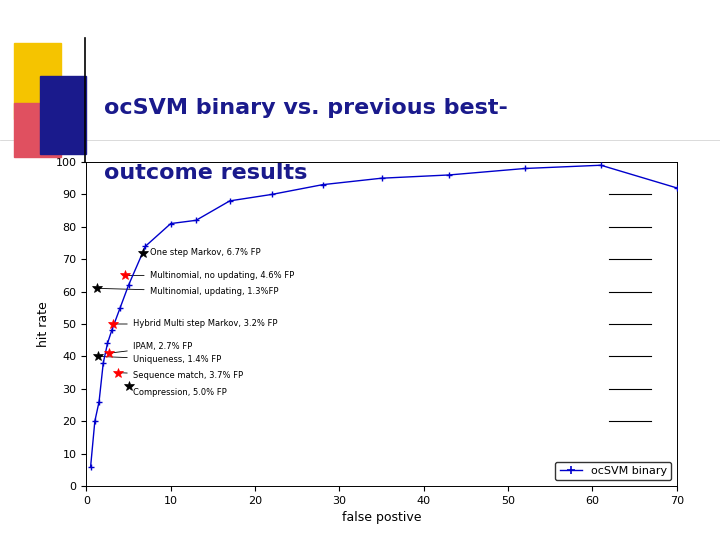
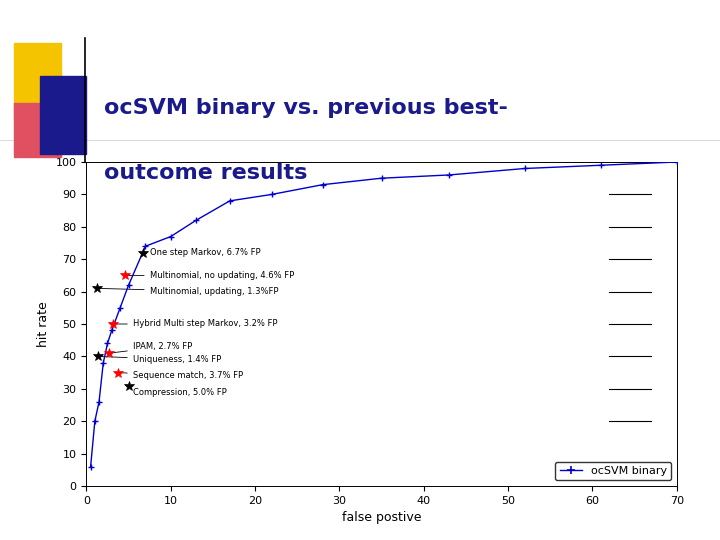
10: 81 -> 77
70: 92 -> 100
